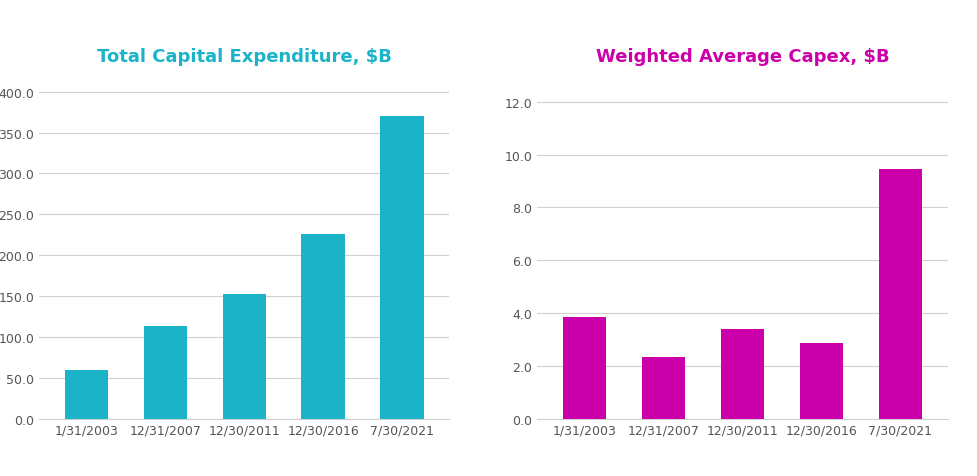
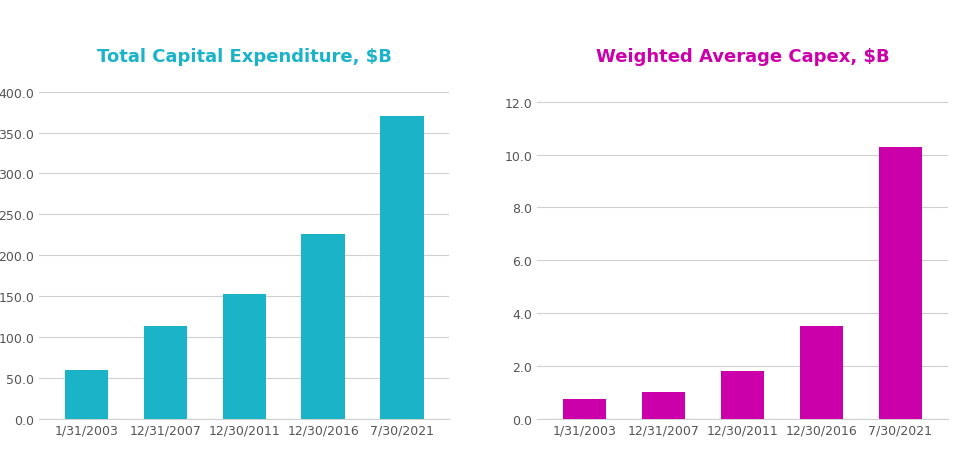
Weighted Average Capex, $B/1/31/2003: 3.85 -> 0.75
Weighted Average Capex, $B/12/31/2007: 2.35 -> 1.00
Weighted Average Capex, $B/12/30/2011: 3.40 -> 1.80
Weighted Average Capex, $B/12/30/2016: 2.85 -> 3.50
Weighted Average Capex, $B/7/30/2021: 9.45 -> 10.30
